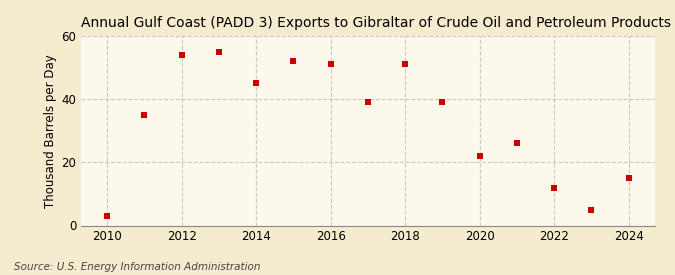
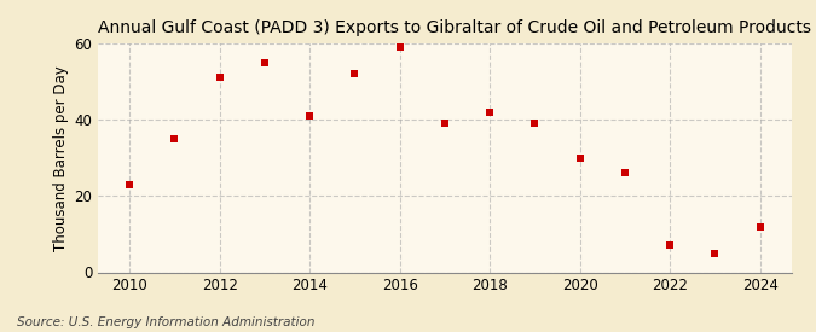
2010: 3 -> 23
2012: 54 -> 51
2014: 45 -> 41
2016: 51 -> 59
2018: 51 -> 42
2020: 22 -> 30
2022: 12 -> 7
2024: 15 -> 12
